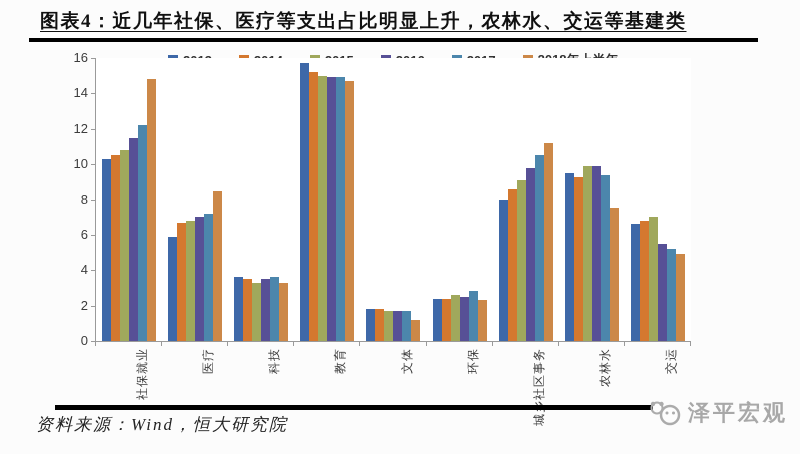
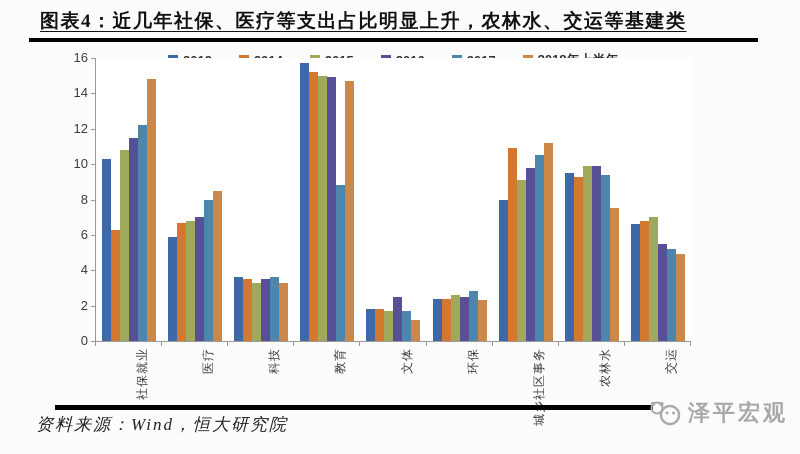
2014/社保就业: 10.5 -> 6.3
2017/医疗: 7.2 -> 8.0
2017/教育: 14.9 -> 8.8
2016/文体: 1.7 -> 2.5
2014/城乡社区事务: 8.6 -> 10.9
